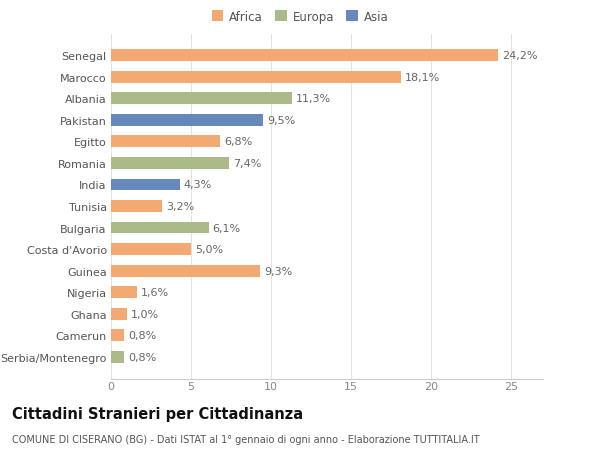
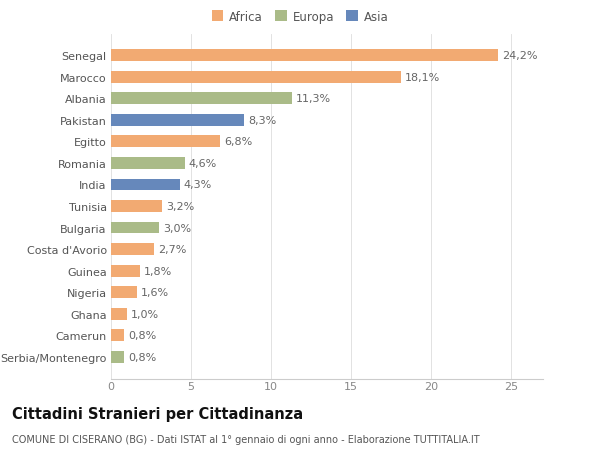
Pakistan: 9,5% -> 8,3%
Romania: 7,4% -> 4,6%
Bulgaria: 6,1% -> 3,0%
Costa d'Avorio: 5,0% -> 2,7%
Guinea: 9,3% -> 1,8%
